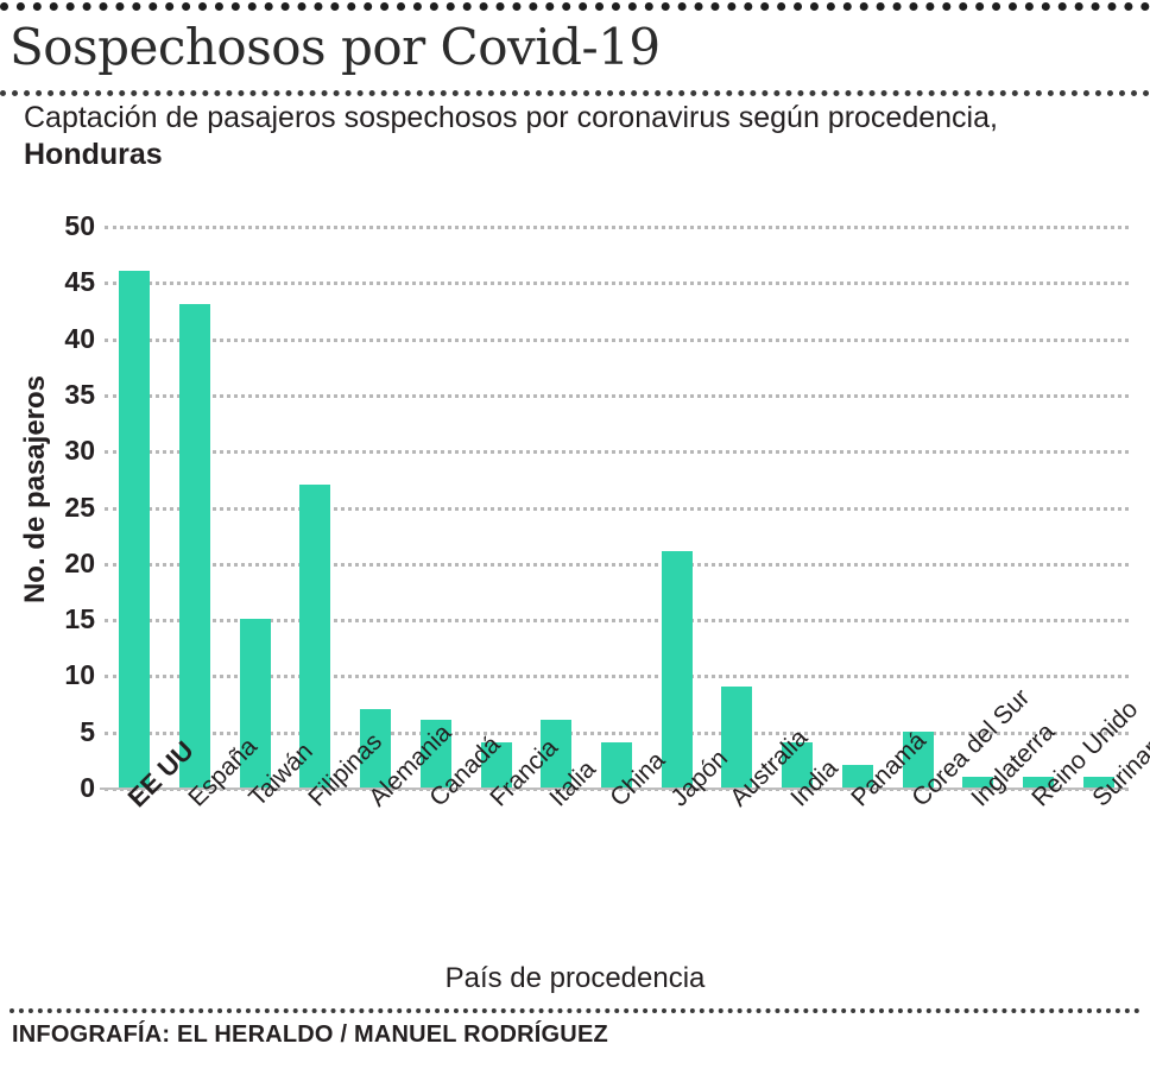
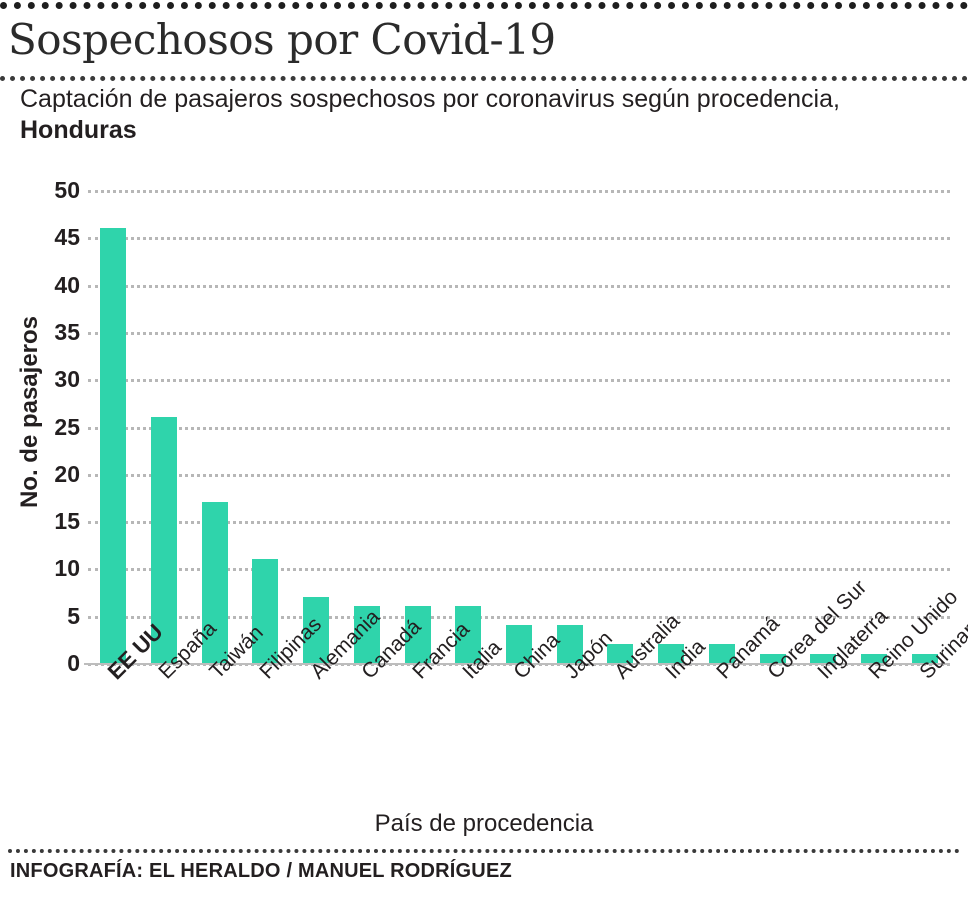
España: 43 -> 26
Taiwán: 15 -> 17
Filipinas: 27 -> 11
Francia: 4 -> 6
Japón: 21 -> 4
Australia: 9 -> 2
India: 4 -> 2
Corea del Sur: 5 -> 1
